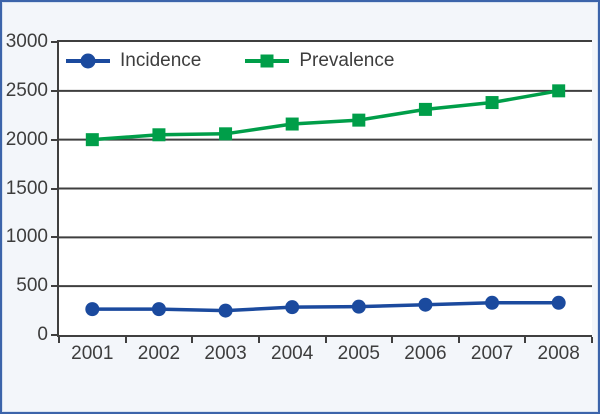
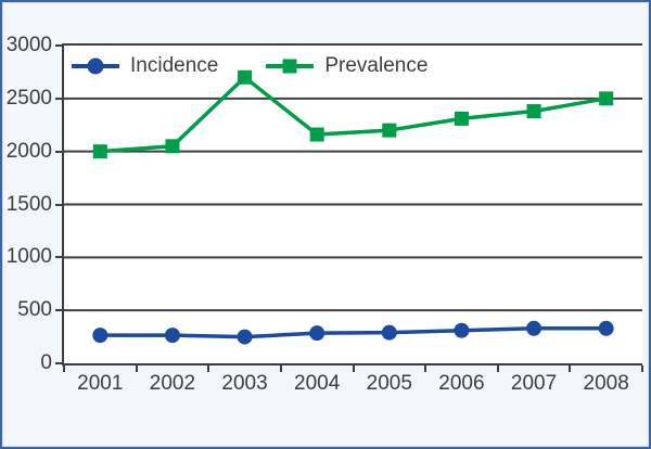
Prevalence/2003: 2100 -> 2700
